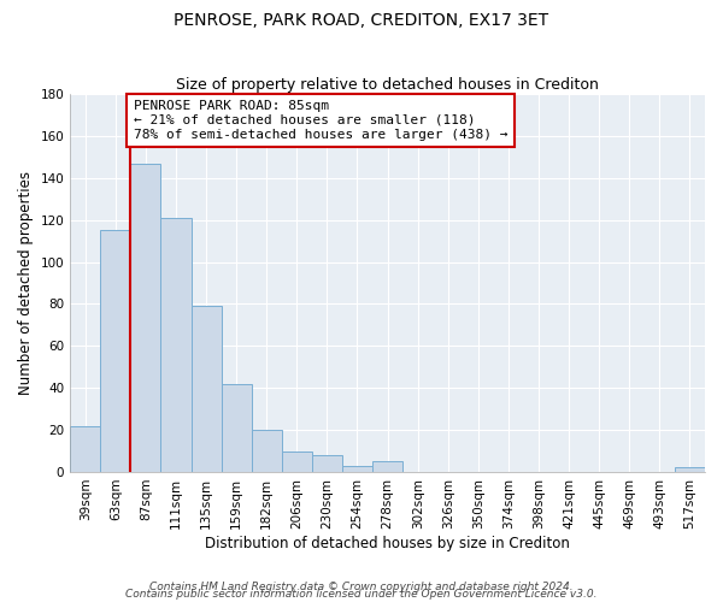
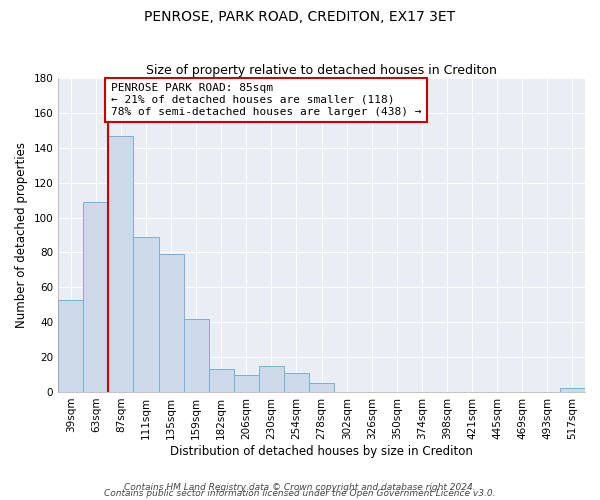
39sqm: 22 -> 53
63sqm: 115 -> 109
111sqm: 121 -> 89
182sqm: 20 -> 13
230sqm: 8 -> 15
254sqm: 3 -> 11
